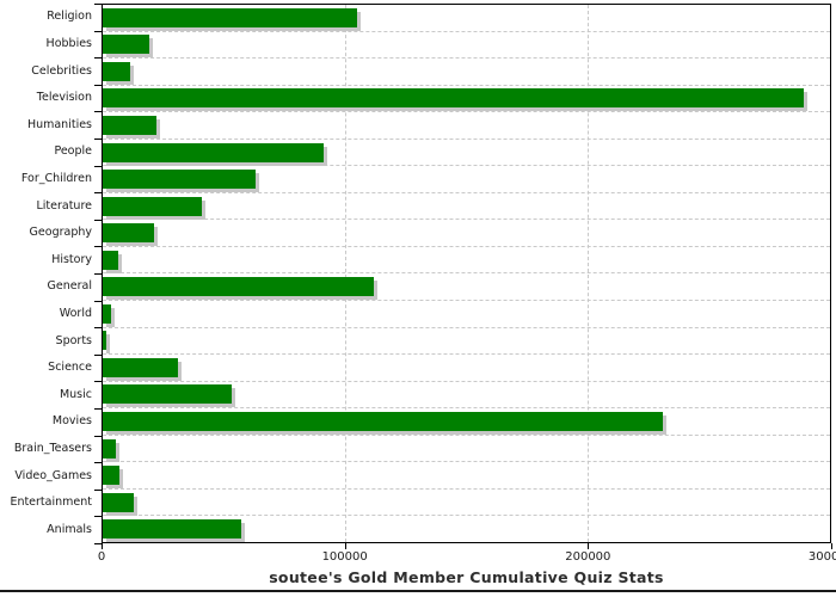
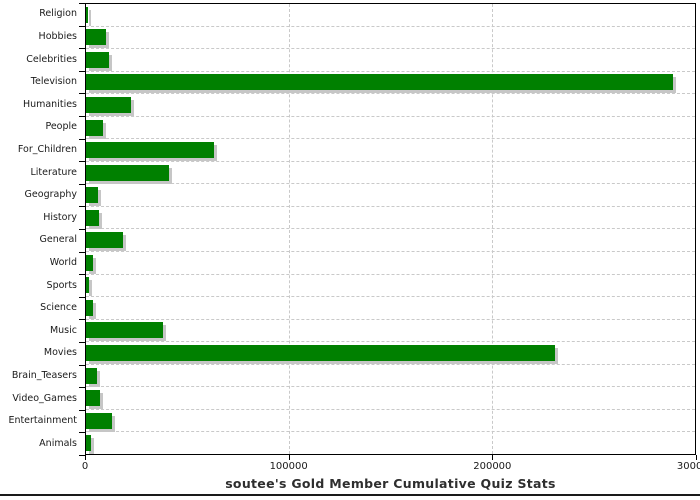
Religion: 105000 -> 1000
Hobbies: 19000 -> 10000
People: 91000 -> 8000
Geography: 21000 -> 6000
General: 112000 -> 18000
Science: 31000 -> 3000
Music: 53000 -> 38000
Animals: 57000 -> 2000
